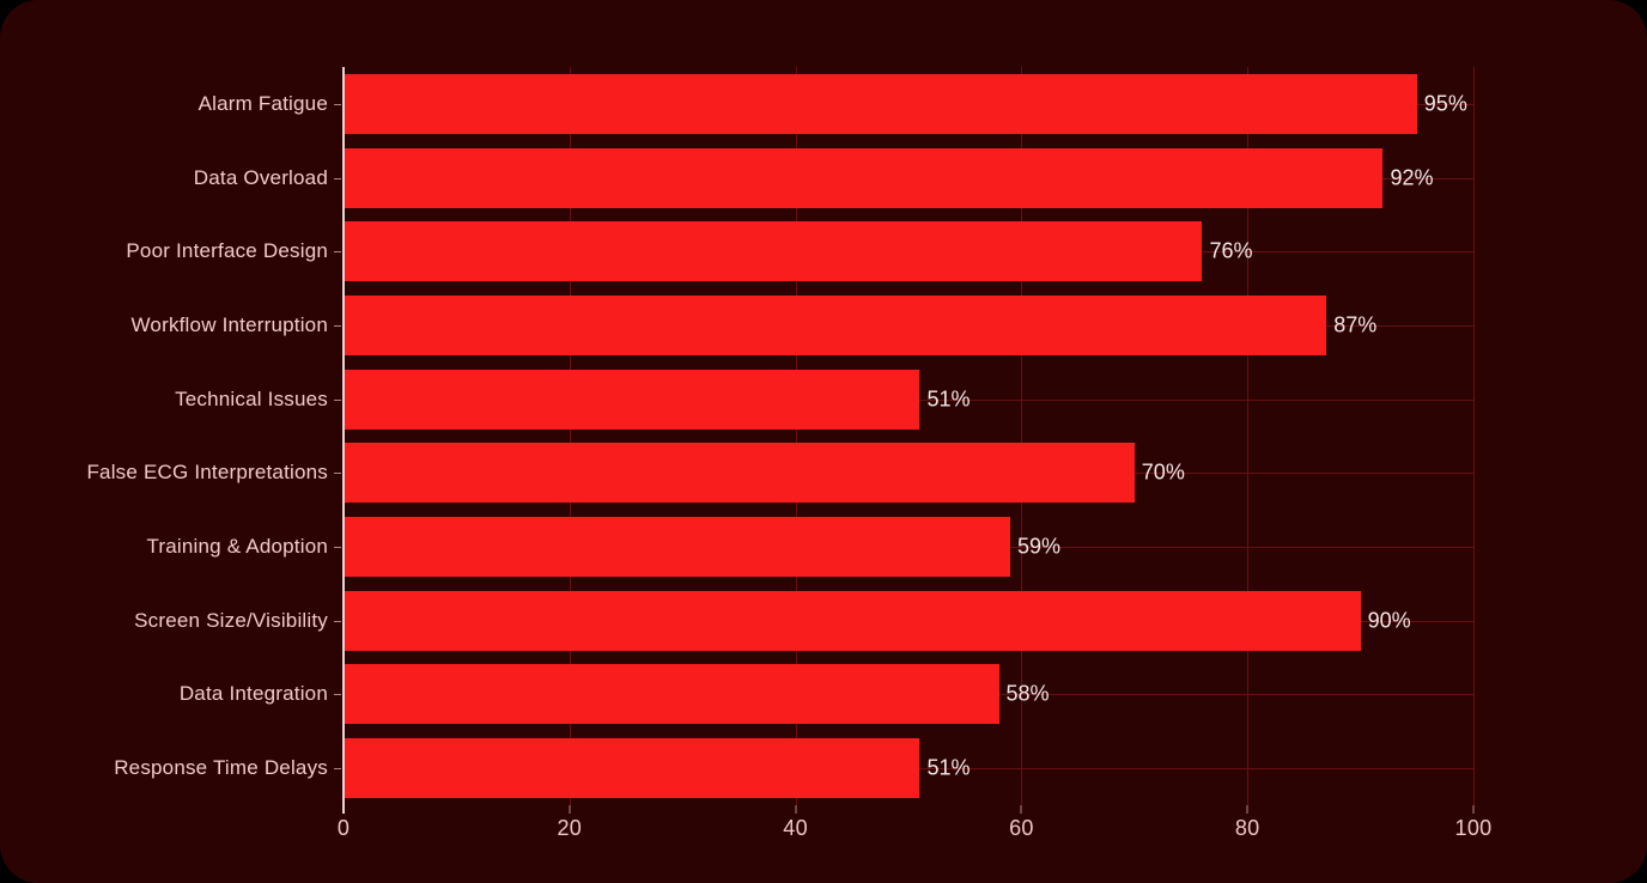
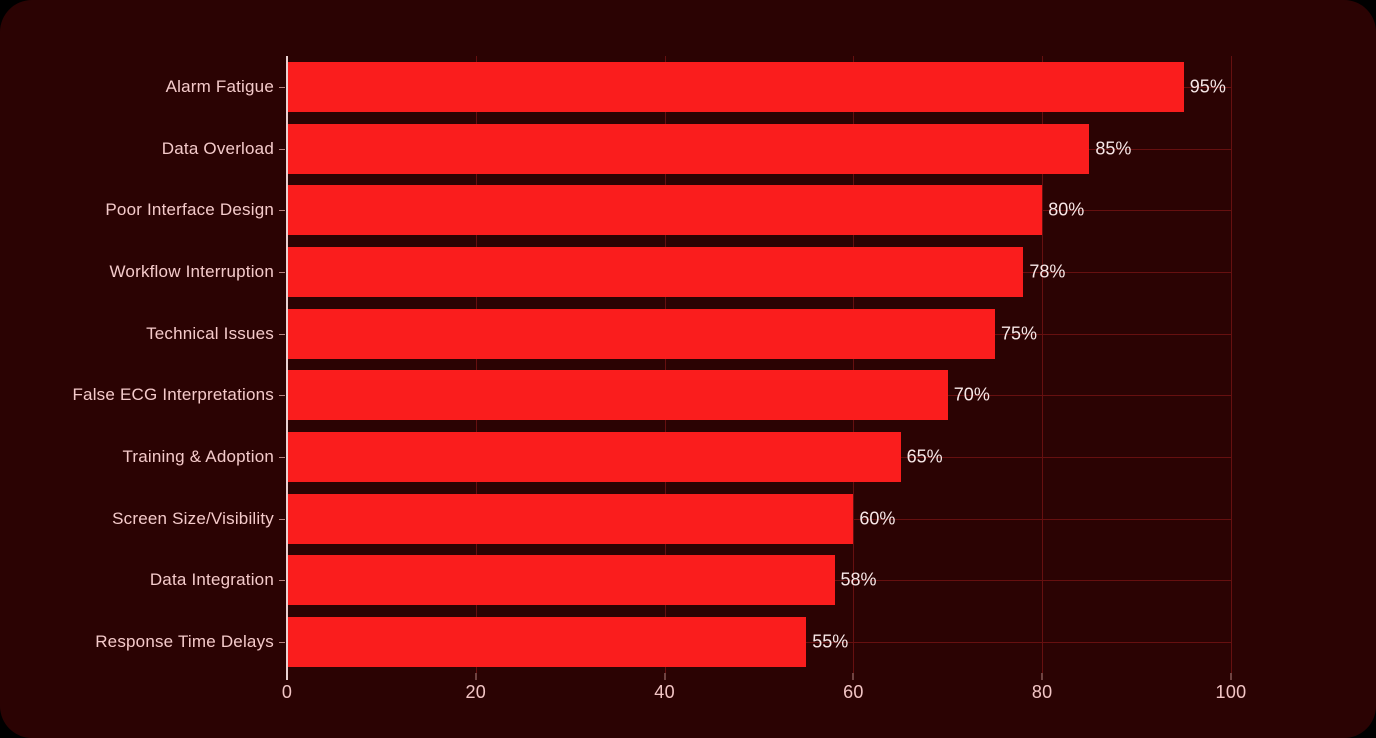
Data Overload: 92% -> 85%
Poor Interface Design: 76% -> 80%
Workflow Interruption: 87% -> 78%
Technical Issues: 51% -> 75%
Training & Adoption: 59% -> 65%
Screen Size/Visibility: 90% -> 60%
Response Time Delays: 51% -> 55%
